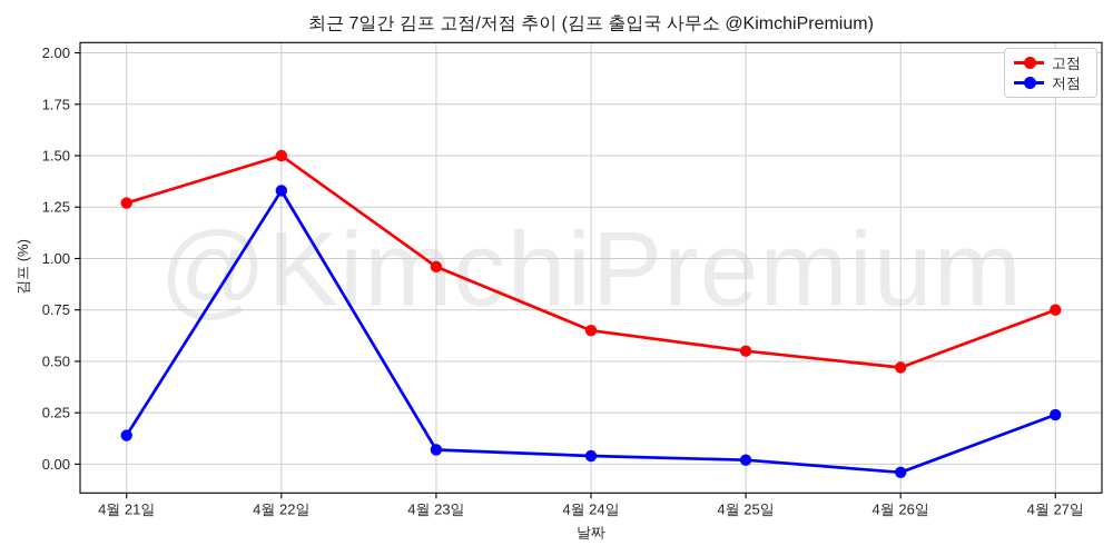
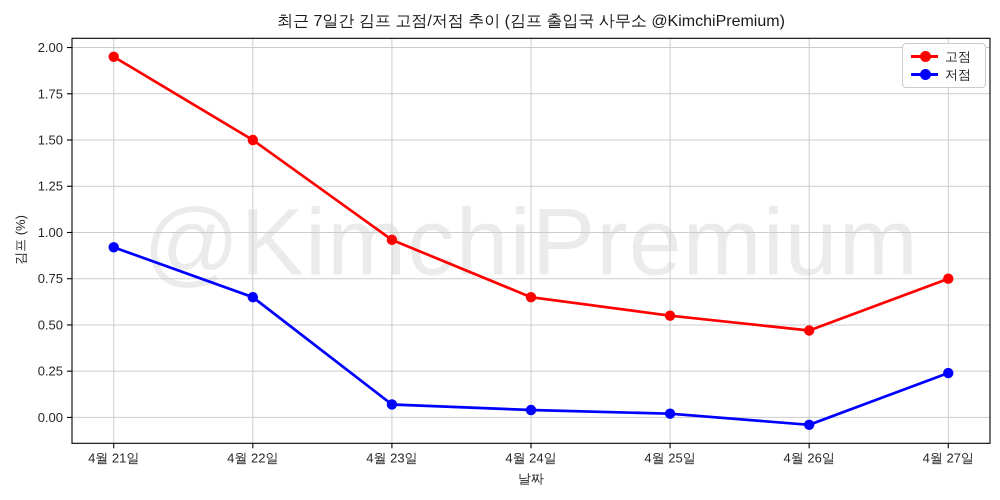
고점/4월 21일: 1.27 -> 1.95
저점/4월 21일: 0.14 -> 0.92
저점/4월 22일: 1.33 -> 0.65
